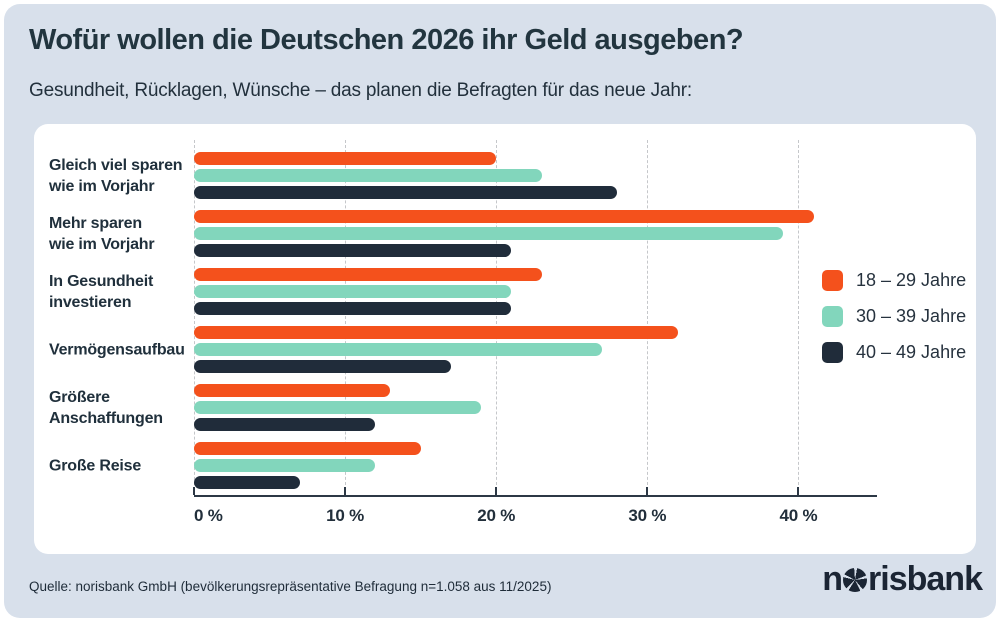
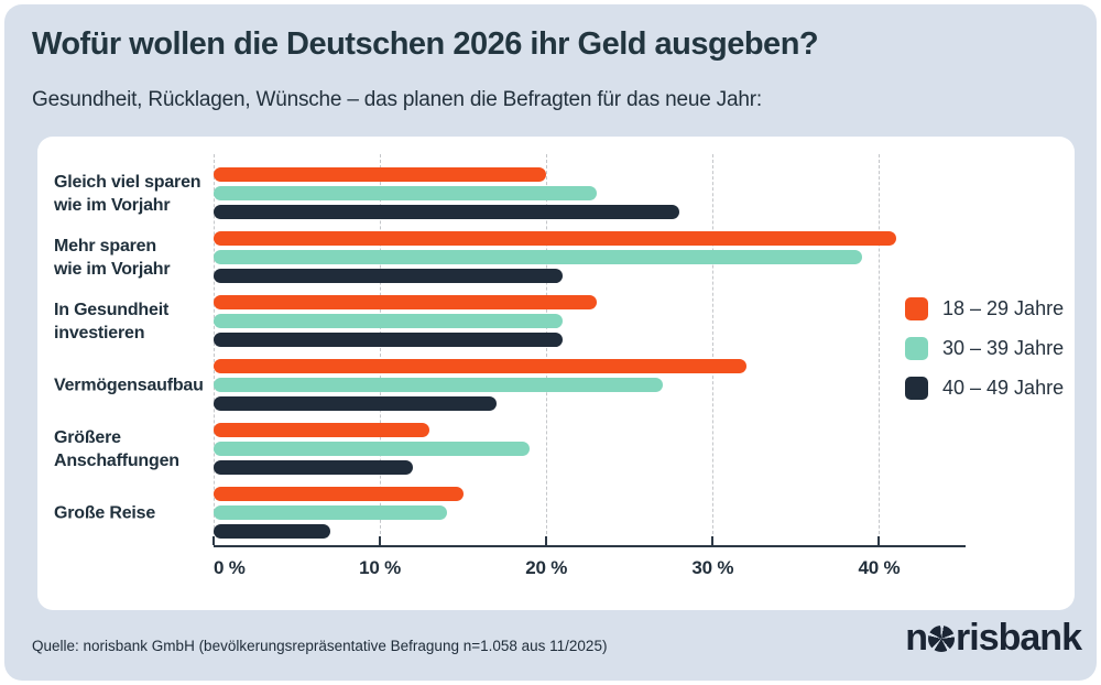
30 – 39 Jahre/Große Reise: 12% -> 14%
